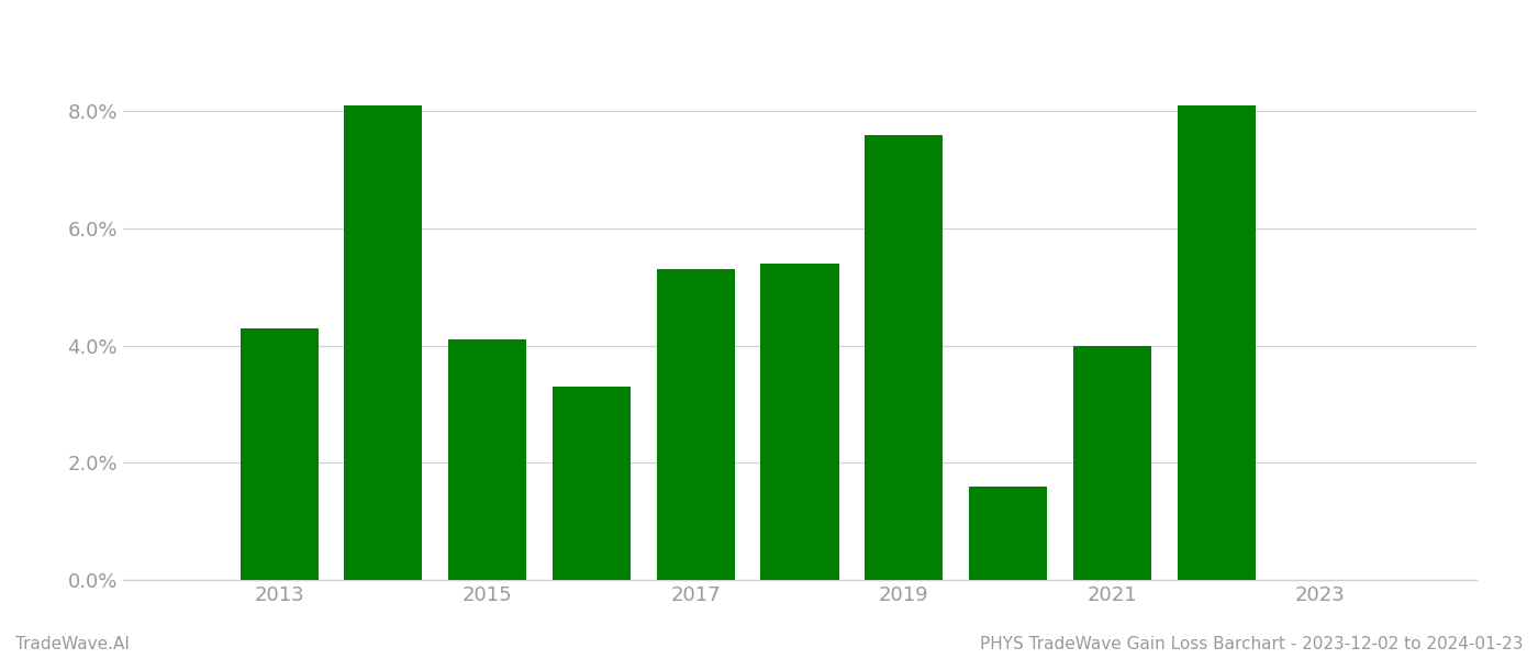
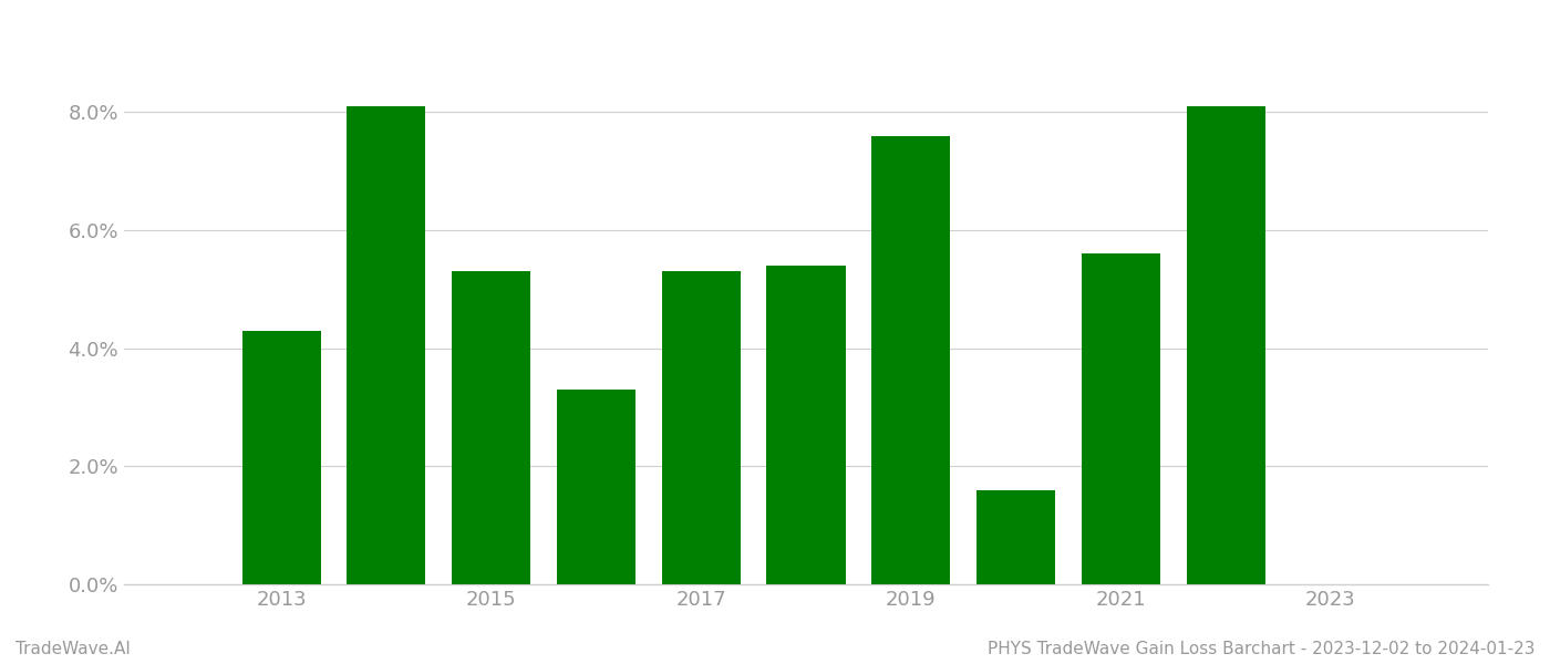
2015: 4.1% -> 5.3%
2021: 4.0% -> 5.6%
